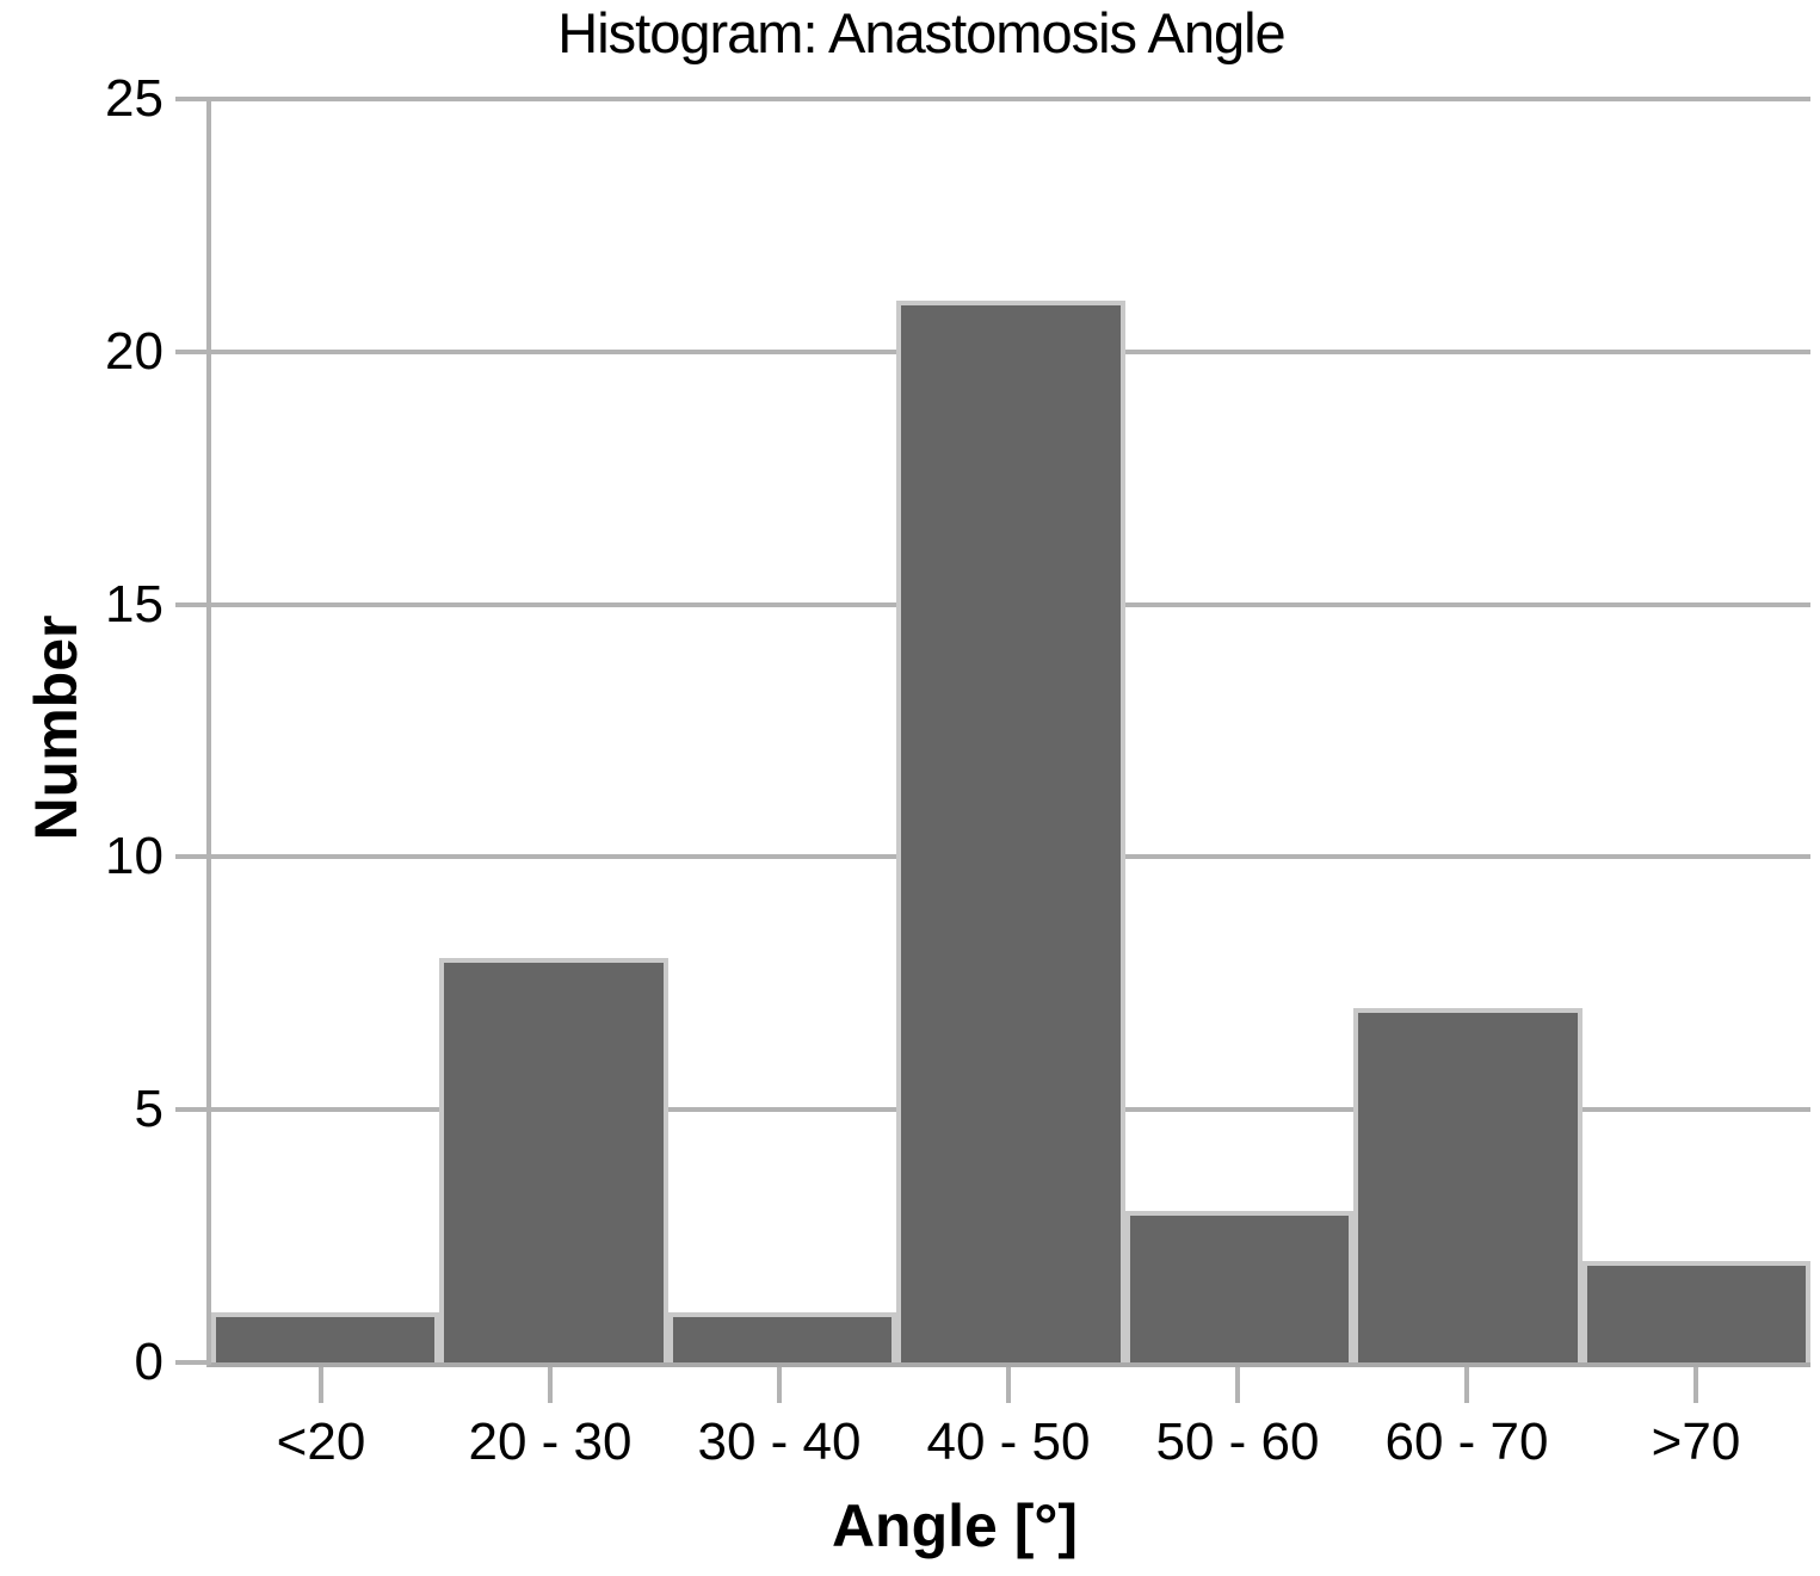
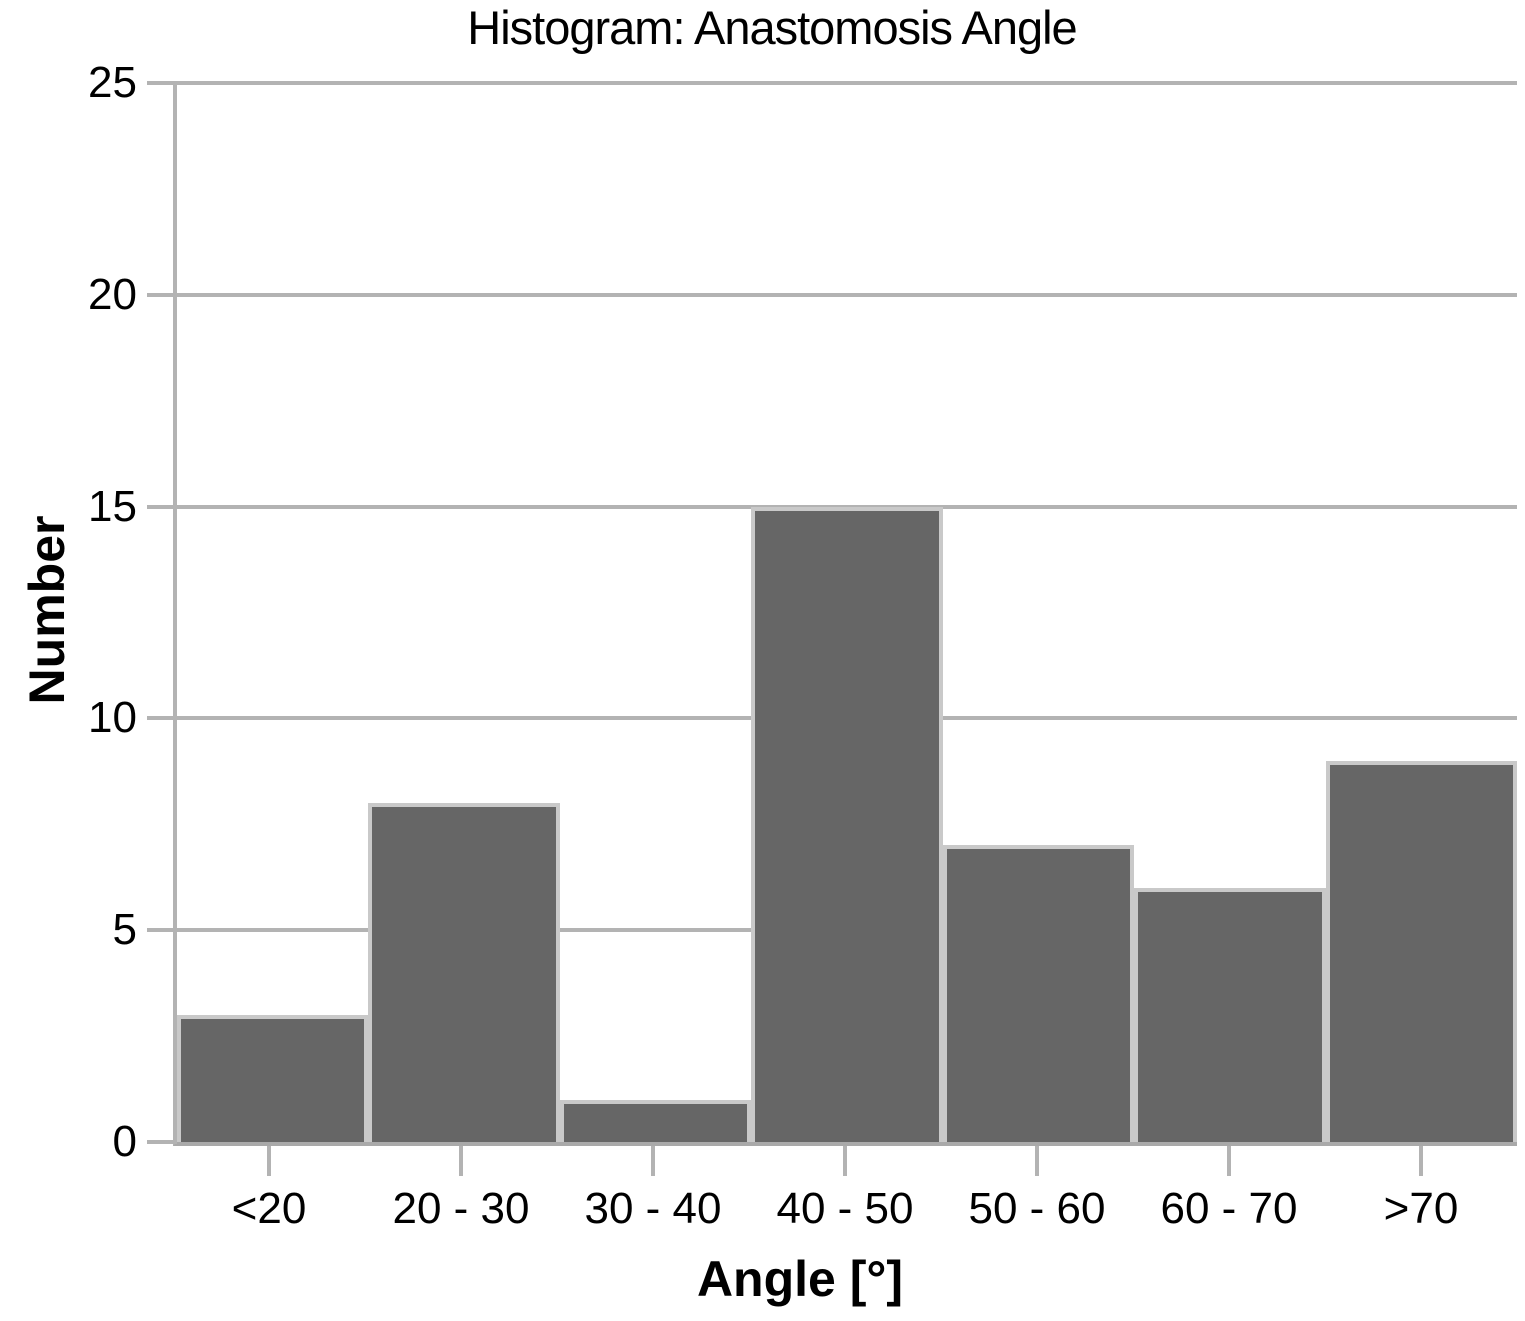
<20: 1 -> 3
40 - 50: 21 -> 15
50 - 60: 3 -> 7
60 - 70: 7 -> 6
>70: 2 -> 9
